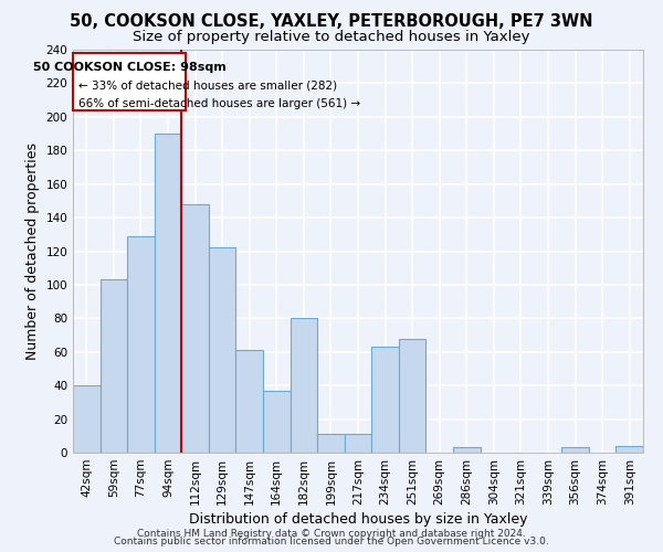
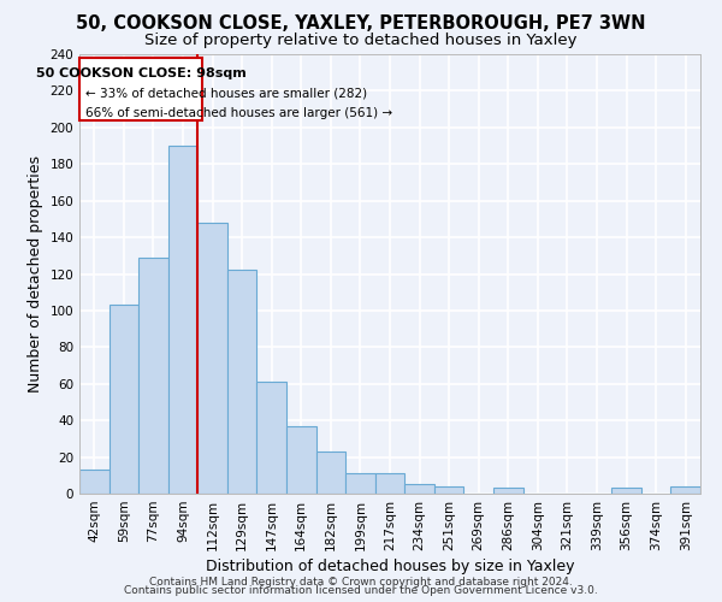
42sqm: 40 -> 13
182sqm: 80 -> 23
234sqm: 63 -> 5
251sqm: 68 -> 4
